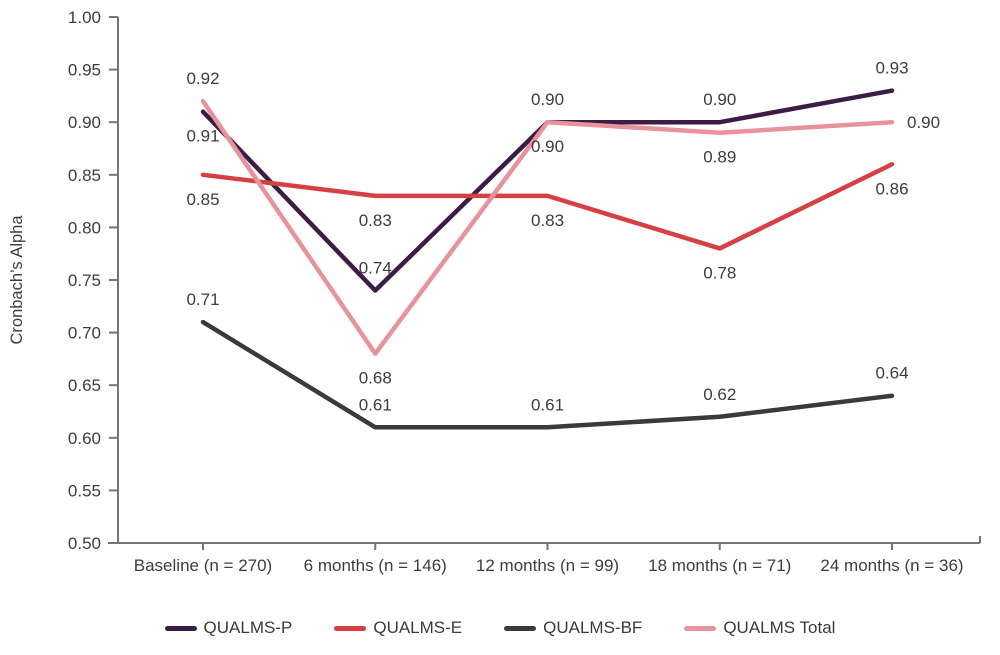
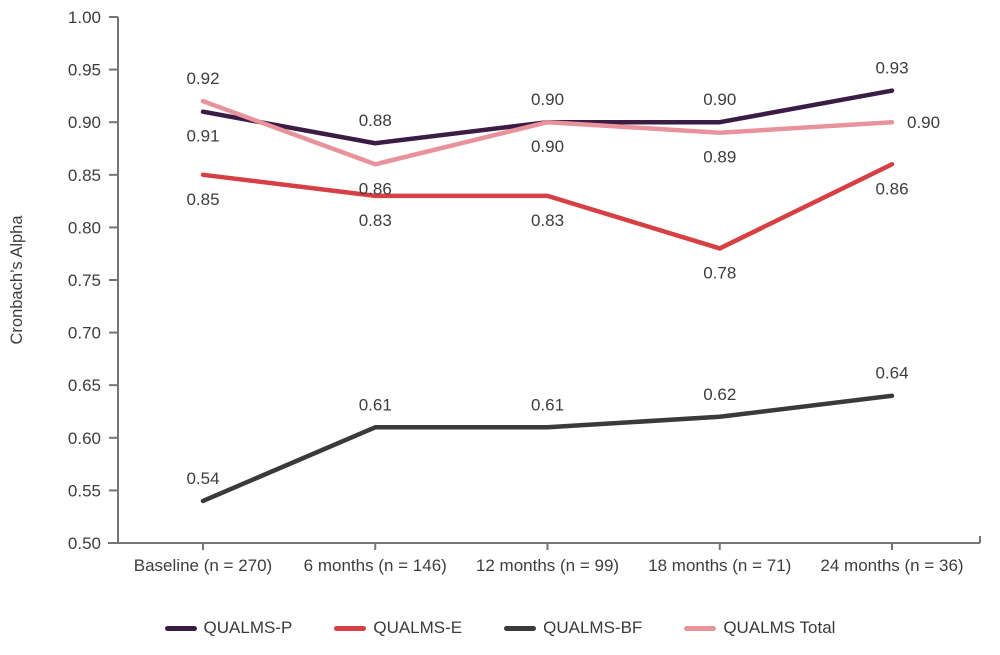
QUALMS-BF/Baseline (n = 270): 0.71 -> 0.54
QUALMS-P/6 months (n = 146): 0.74 -> 0.88
QUALMS Total/6 months (n = 146): 0.68 -> 0.86
